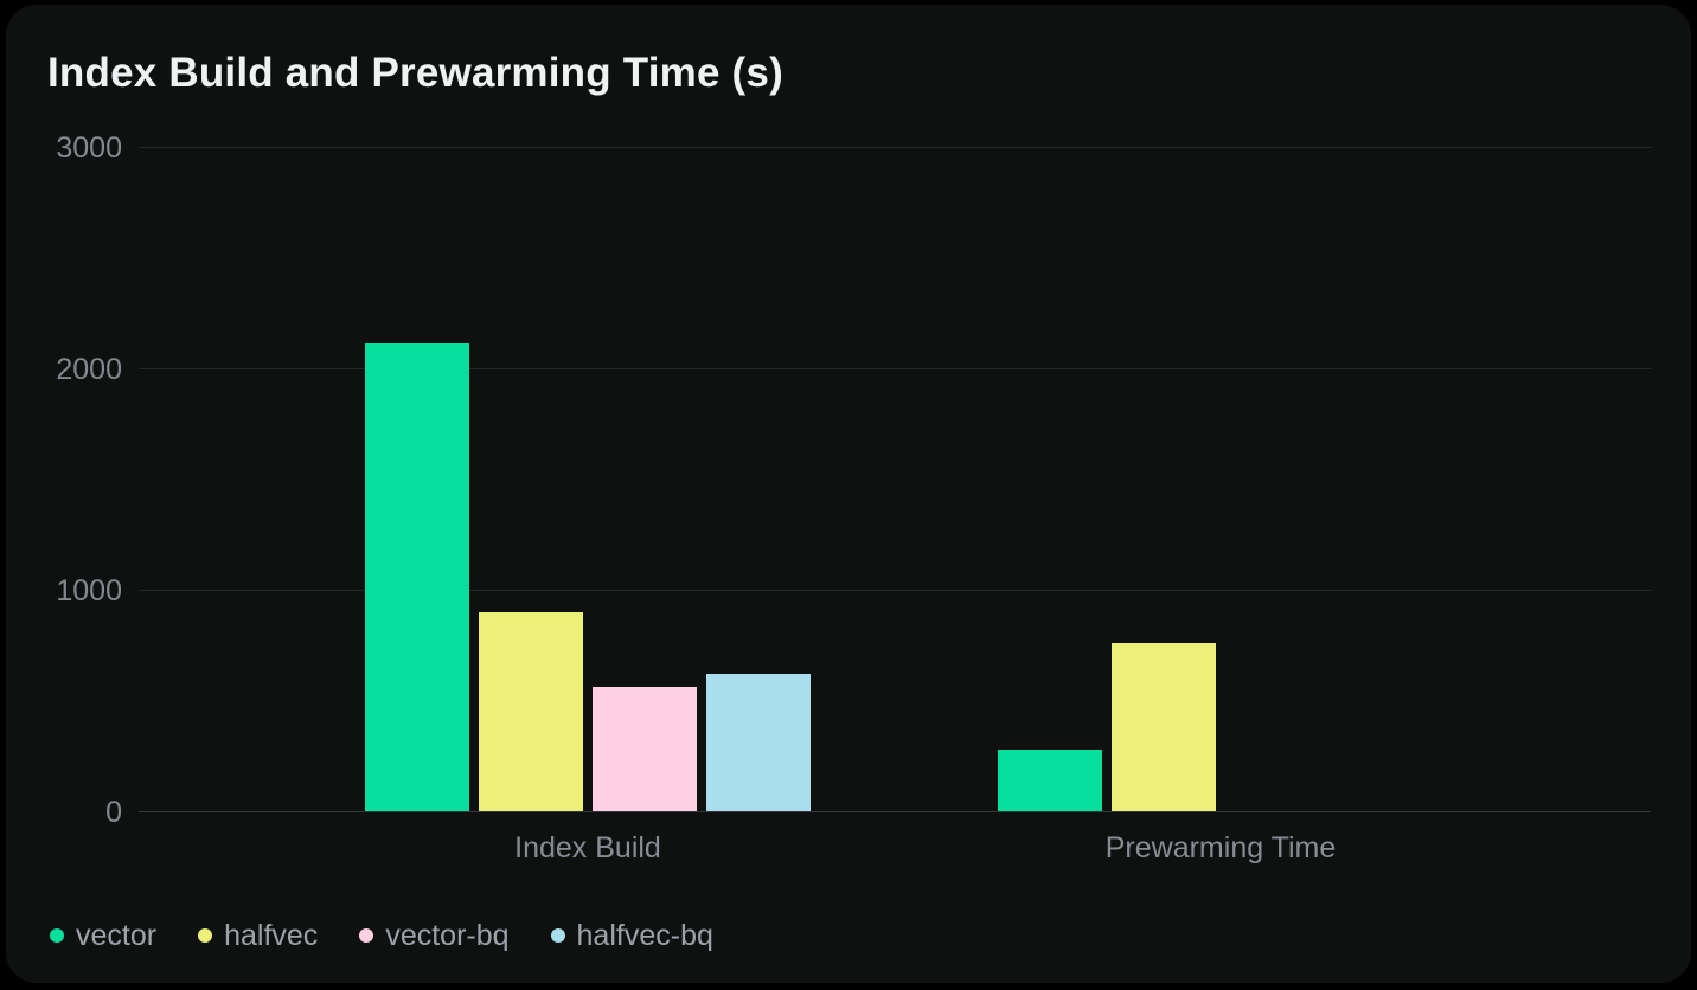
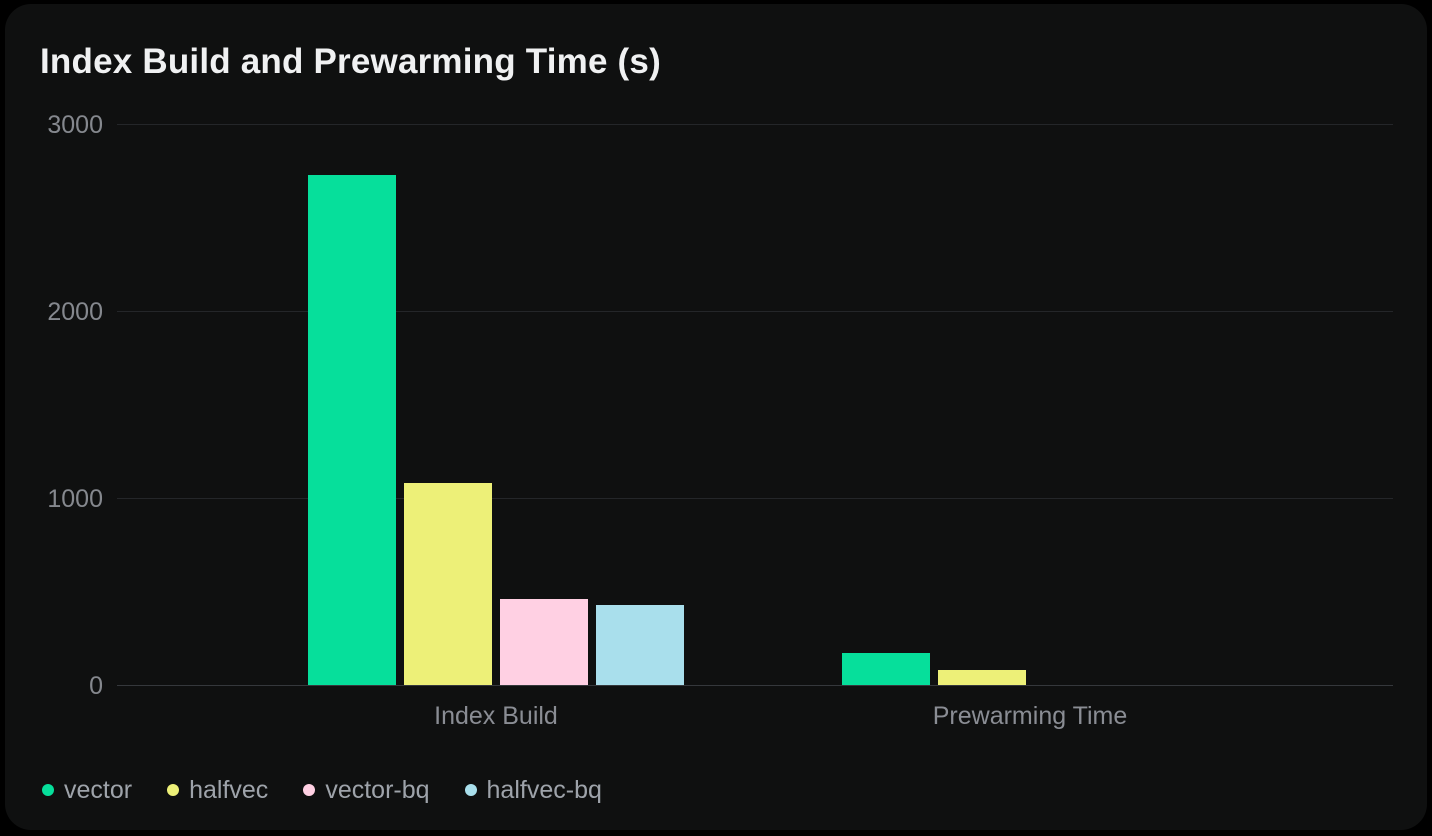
vector/Index Build: 2110 -> 2730
halfvec/Index Build: 900 -> 1080
vector-bq/Index Build: 560 -> 460
halfvec-bq/Index Build: 620 -> 430
vector/Prewarming Time: 280 -> 170
halfvec/Prewarming Time: 760 -> 80
